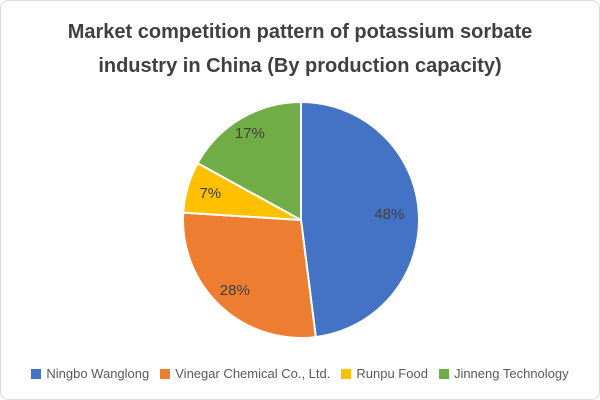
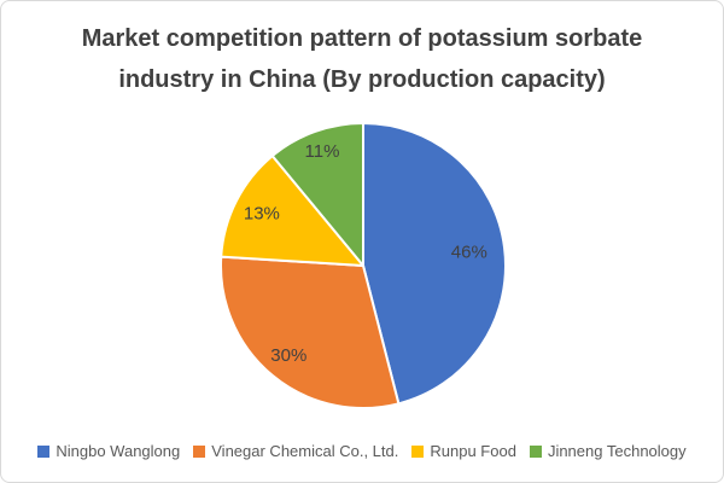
Ningbo Wanglong: 48% -> 46%
Vinegar Chemical Co., Ltd.: 28% -> 30%
Runpu Food: 7% -> 13%
Jinneng Technology: 17% -> 11%
